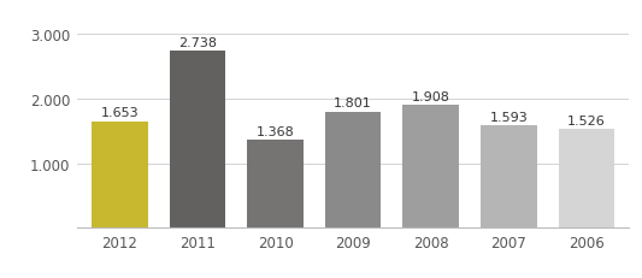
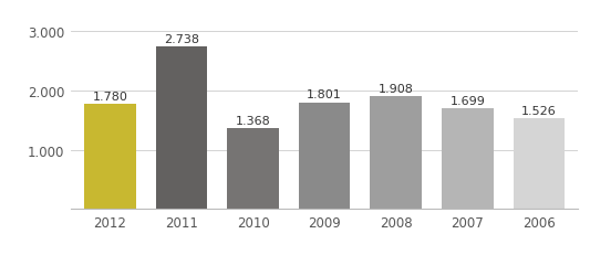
2012: 1.653 -> 1.780
2007: 1.593 -> 1.699
